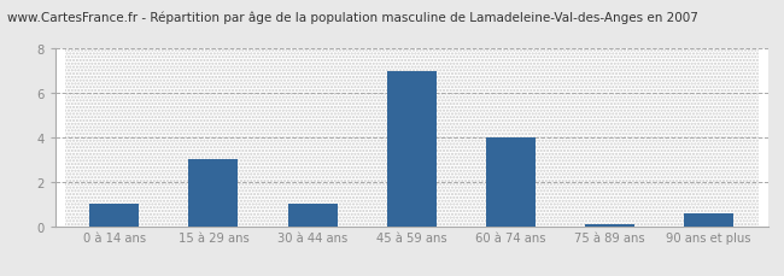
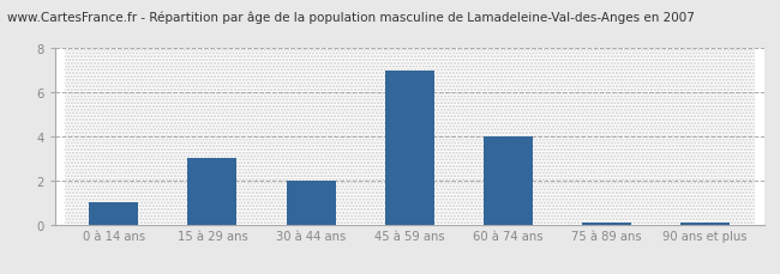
30 à 44 ans: 1.0 -> 2.0
90 ans et plus: 0.6 -> 0.1
